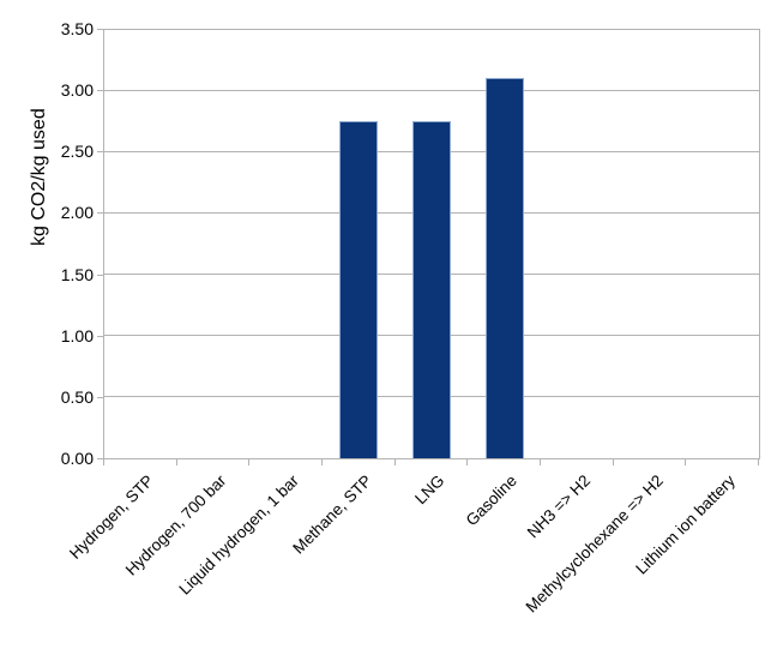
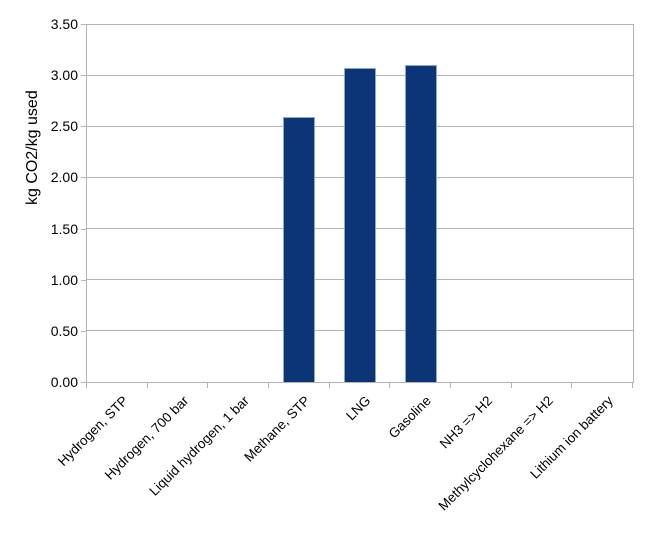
Methane, STP: 2.75 -> 2.59
LNG: 2.75 -> 3.07
